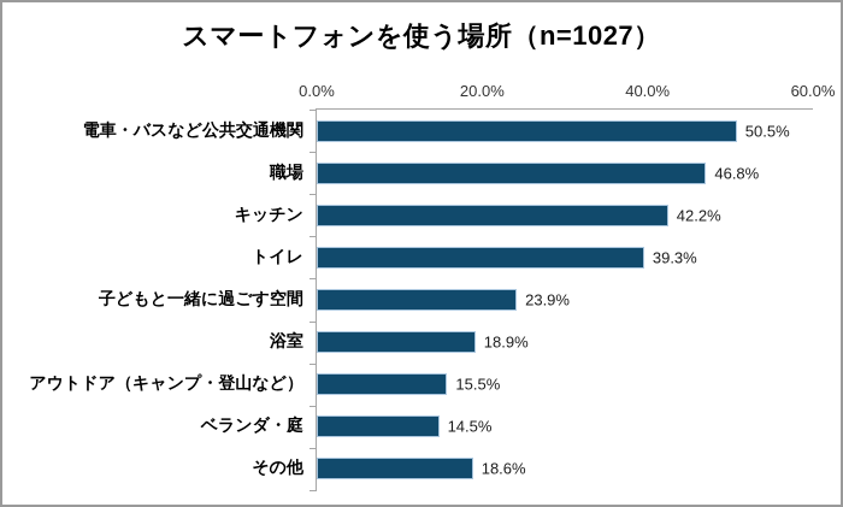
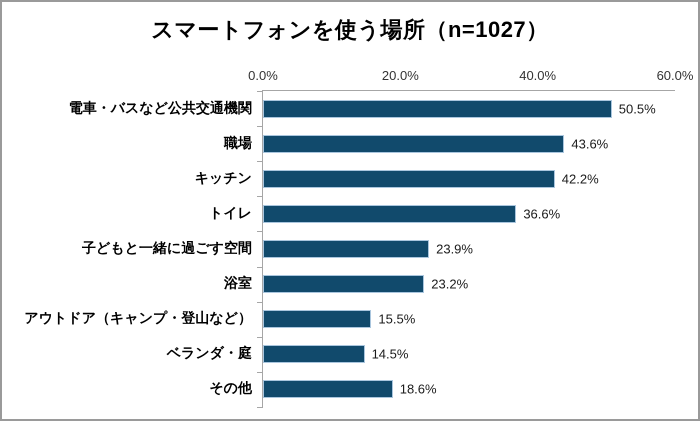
職場: 46.8% -> 43.6%
トイレ: 39.3% -> 36.6%
浴室: 18.9% -> 23.2%
